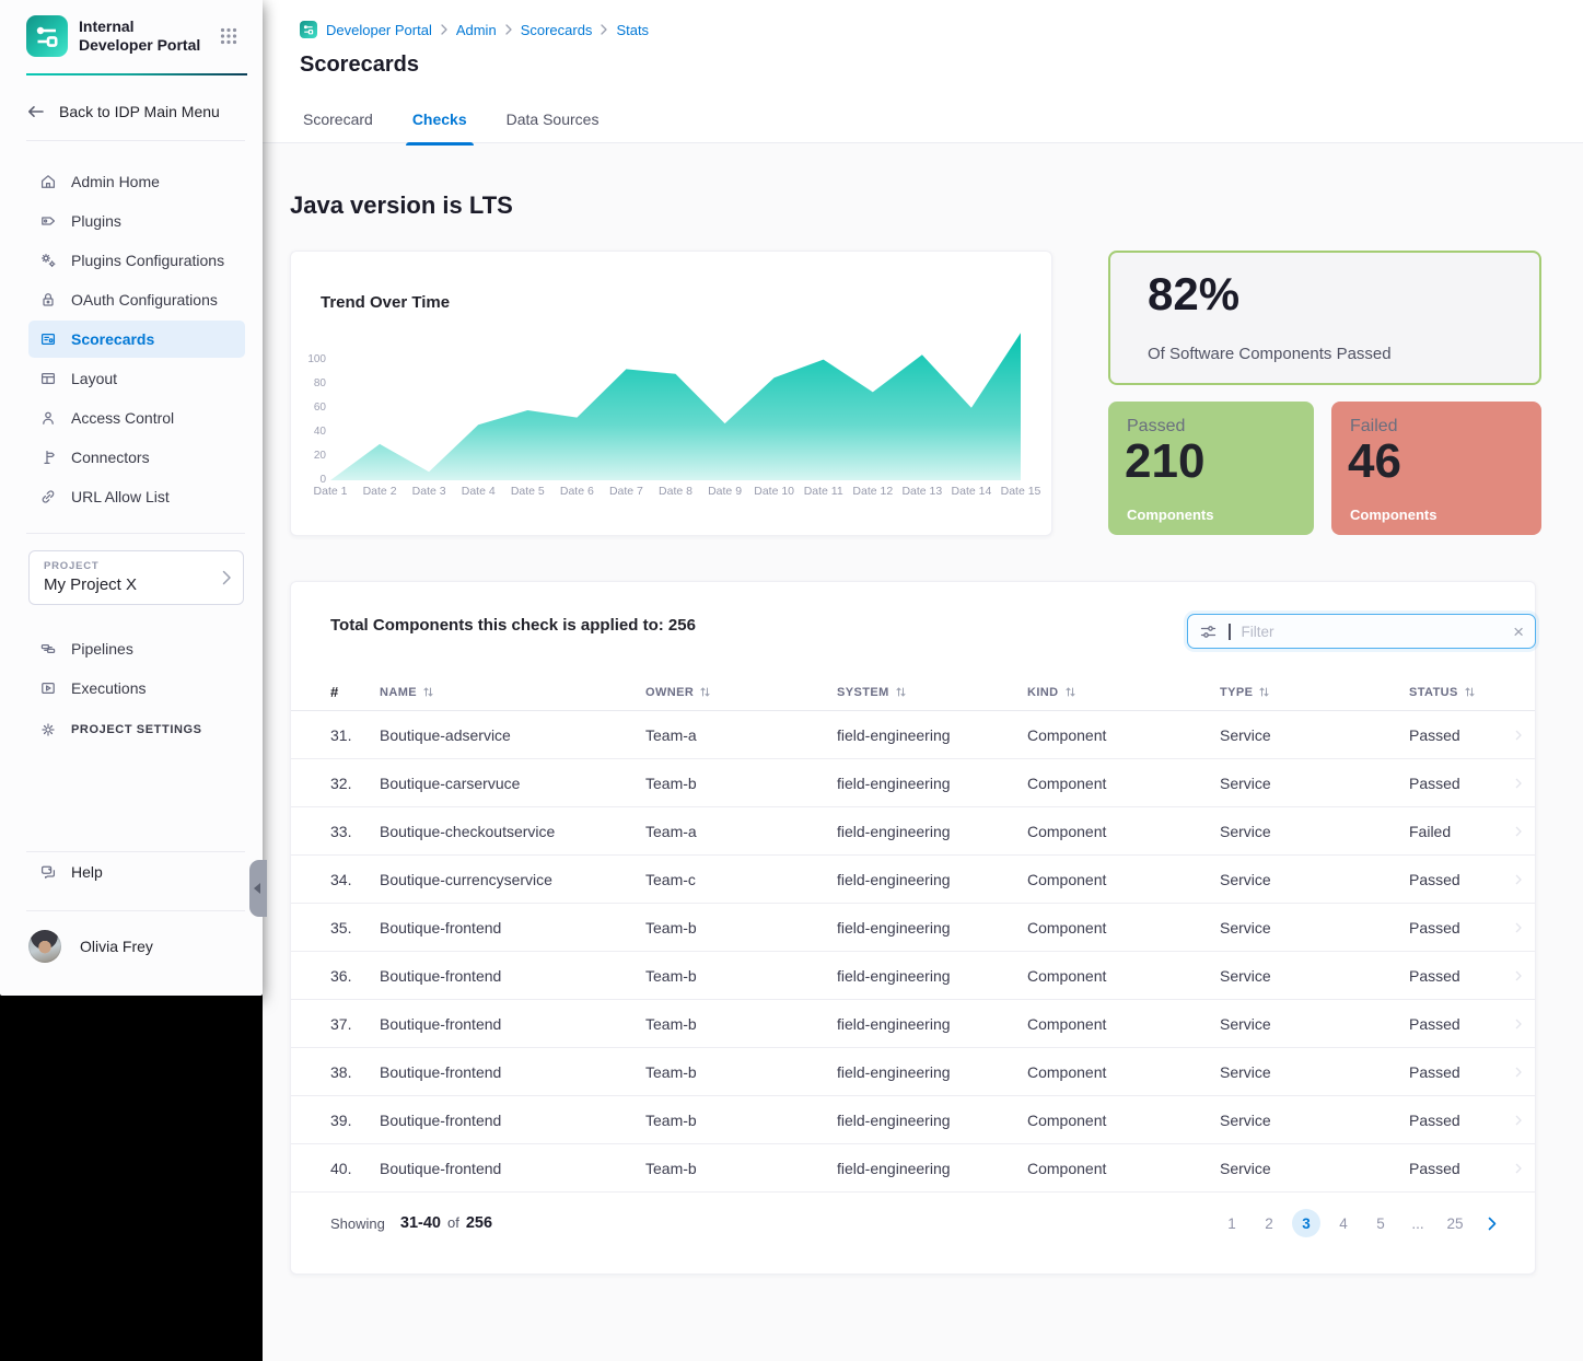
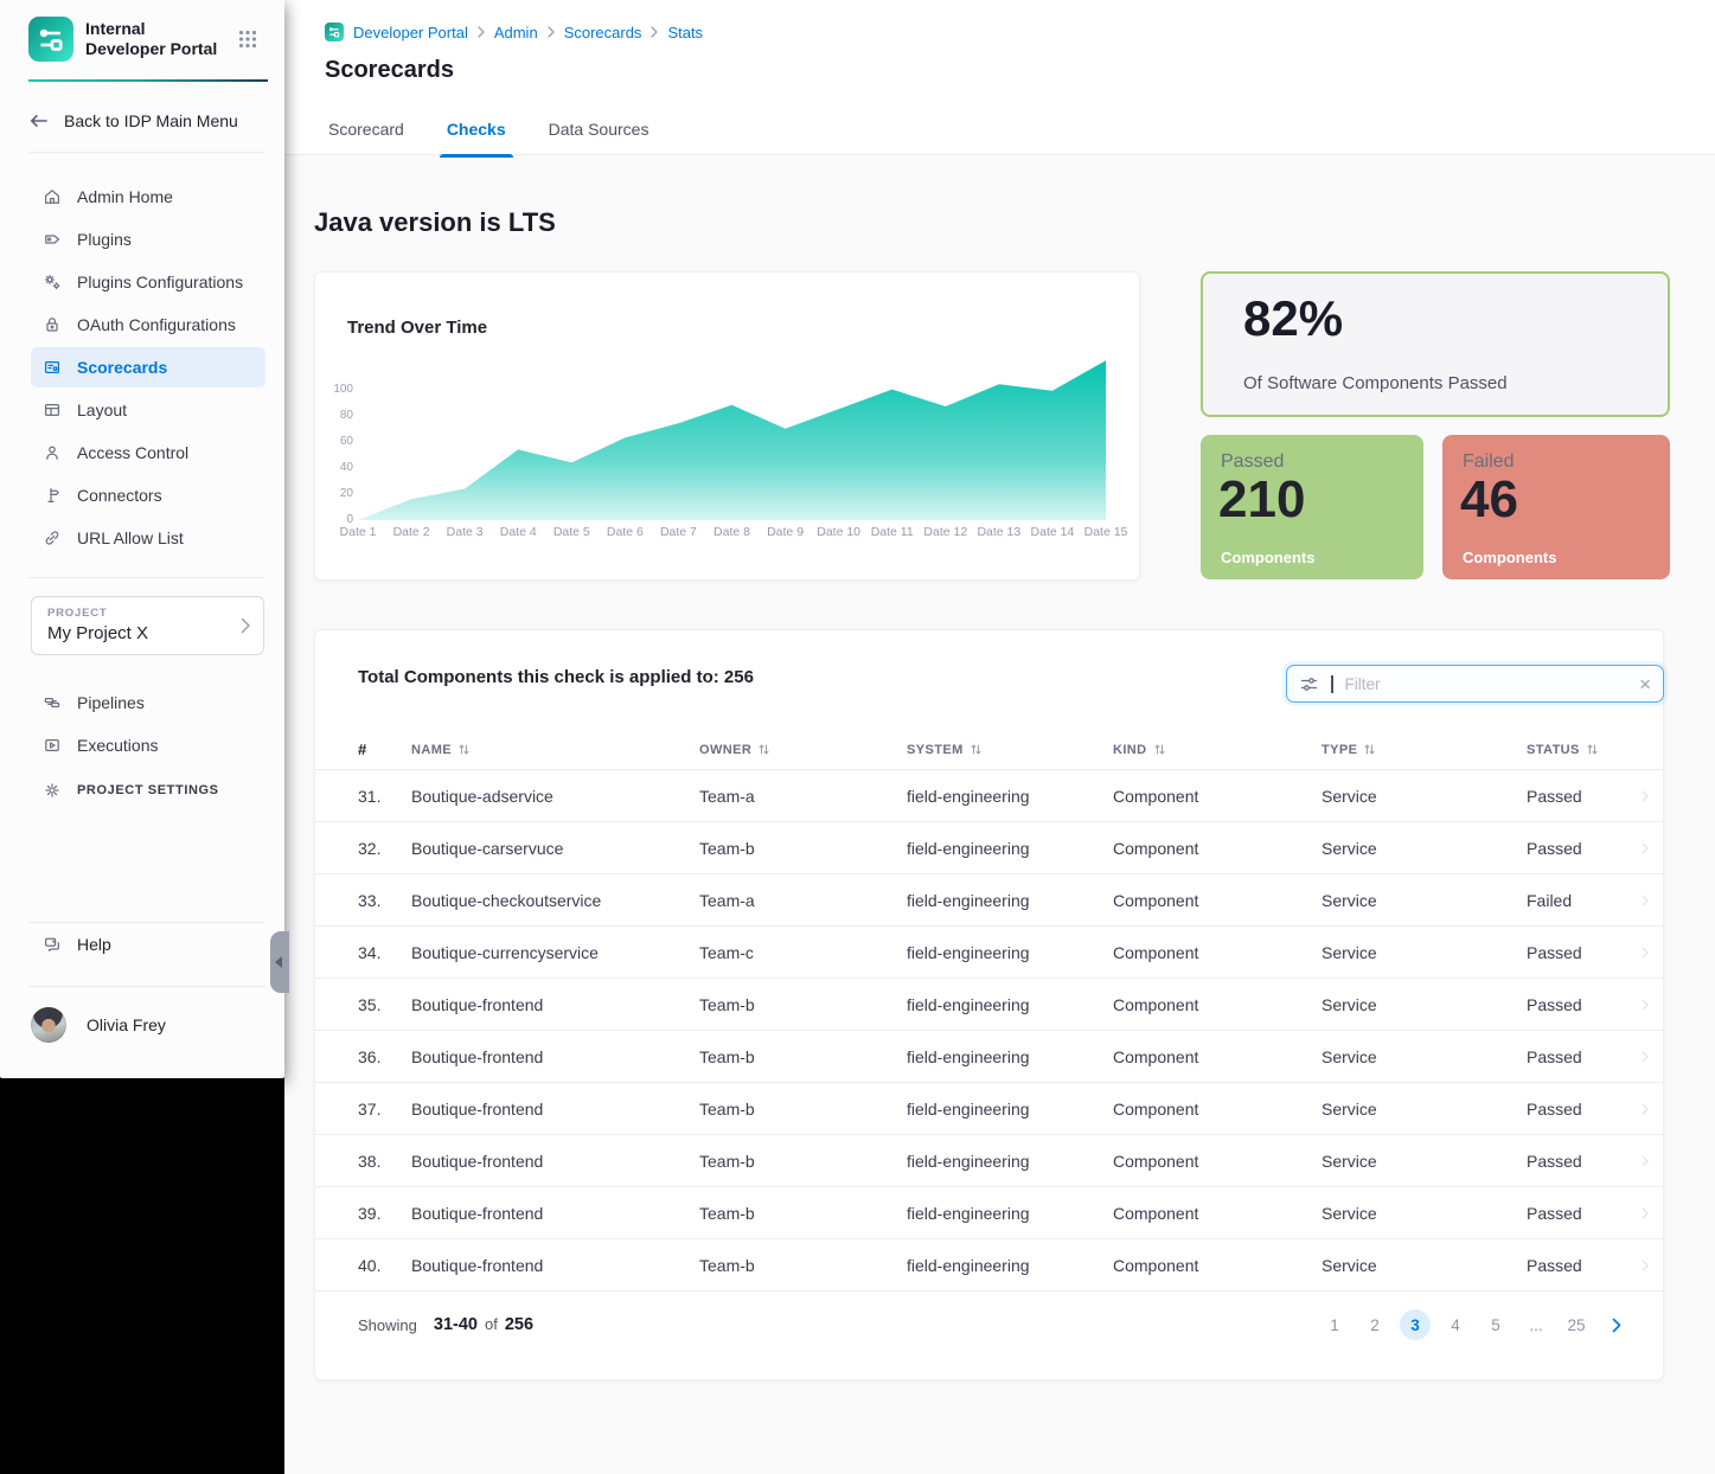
Date 2: 30 -> 16
Date 3: 7 -> 24
Date 4: 46 -> 54
Date 5: 58 -> 44
Date 6: 52 -> 63
Date 7: 92 -> 74
Date 9: 47 -> 70
Date 12: 73 -> 87
Date 14: 60 -> 99
